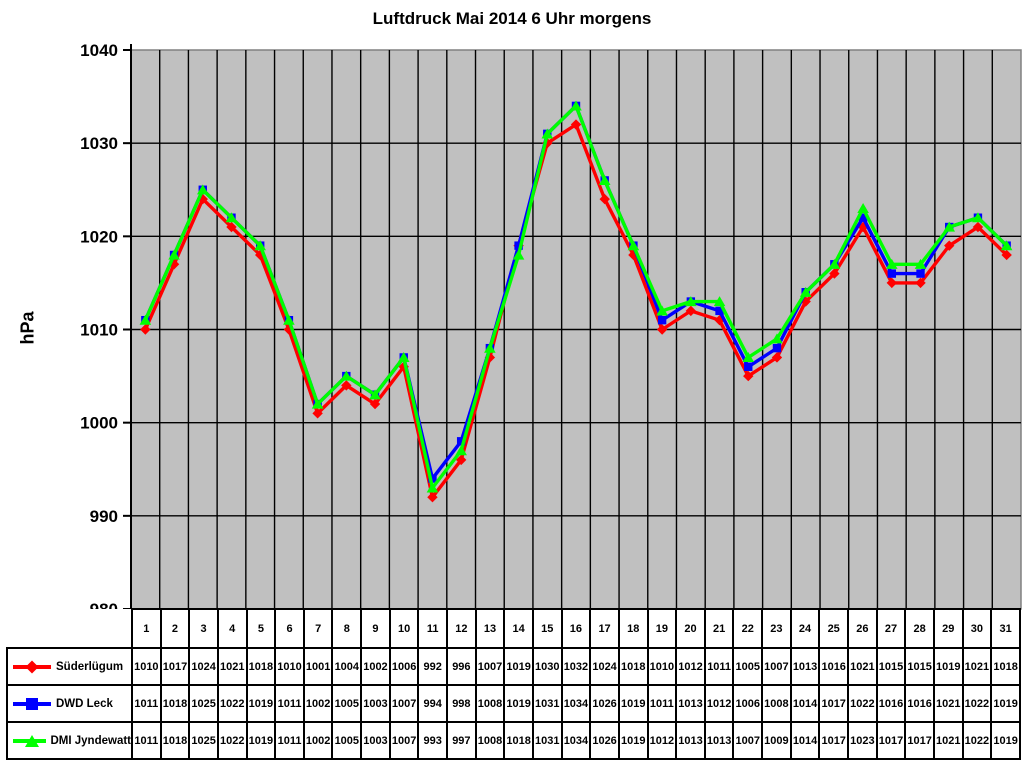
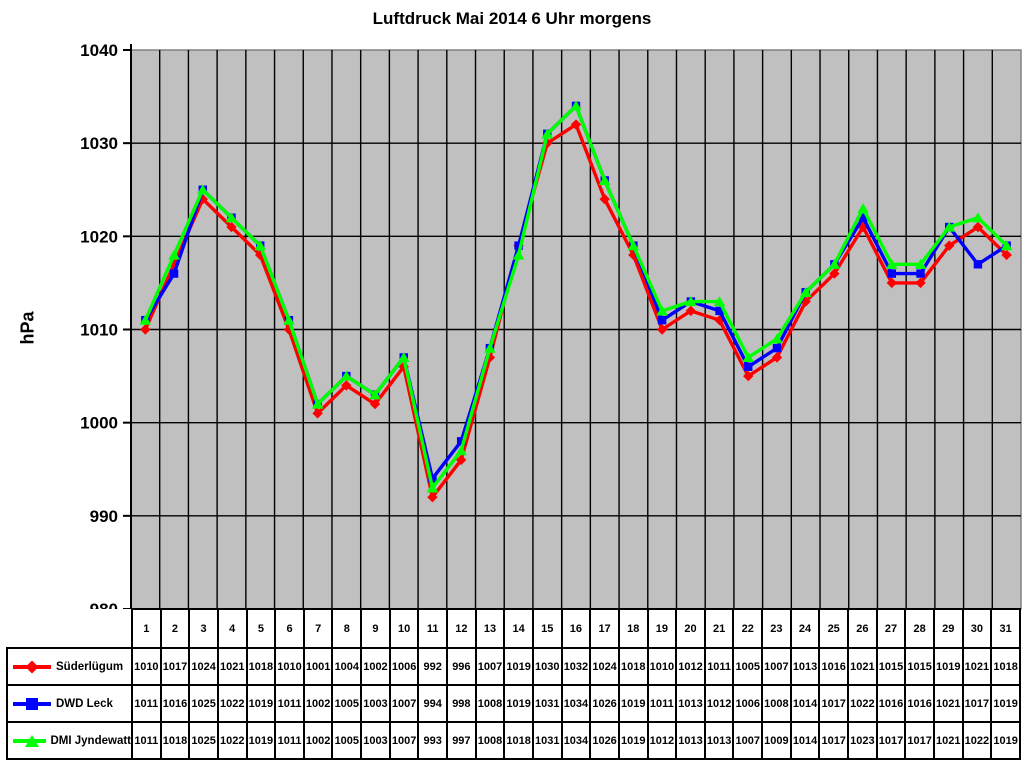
DWD Leck/2: 1018 -> 1016
DWD Leck/30: 1022 -> 1017
